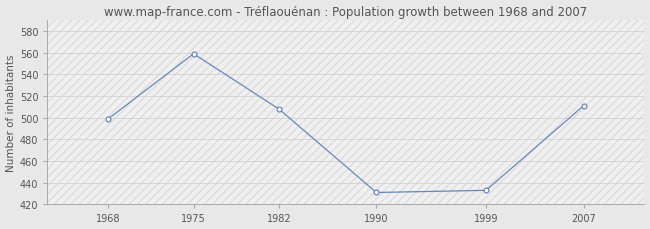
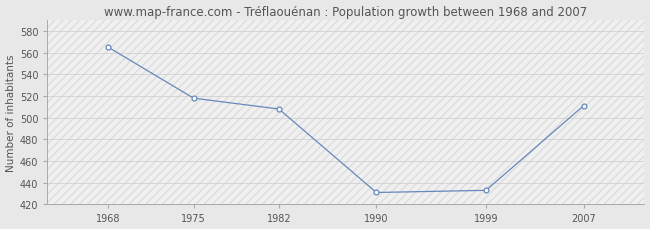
1968: 499 -> 565
1975: 559 -> 518
